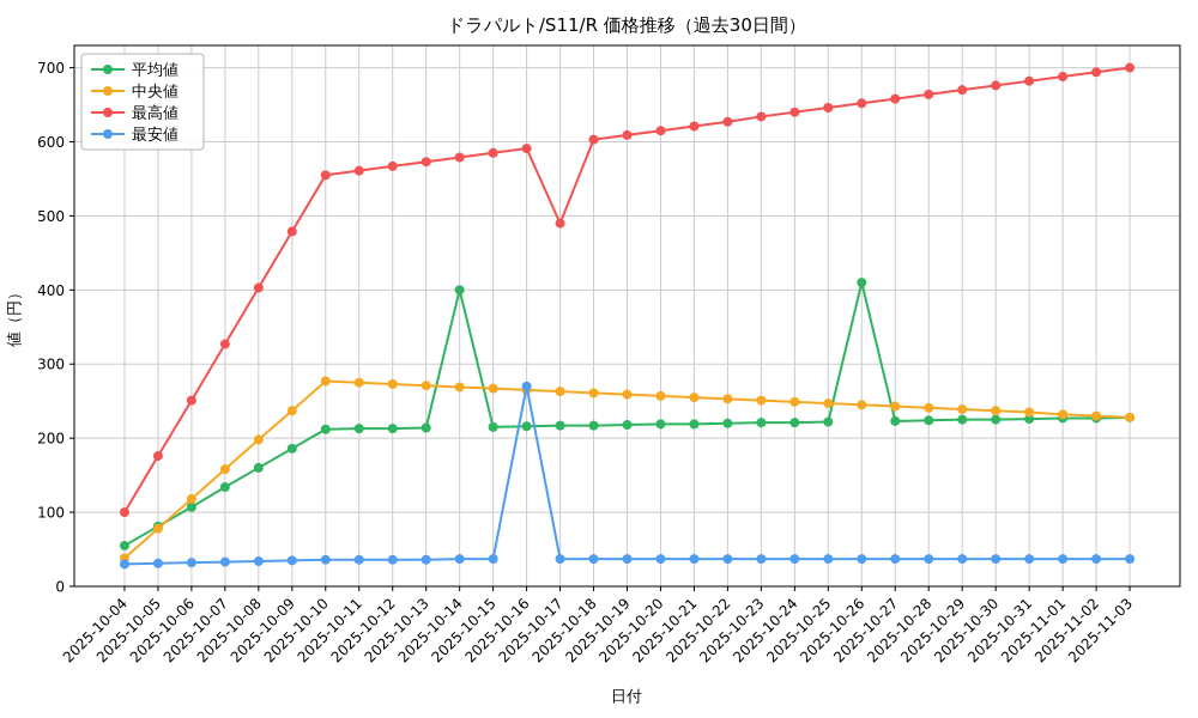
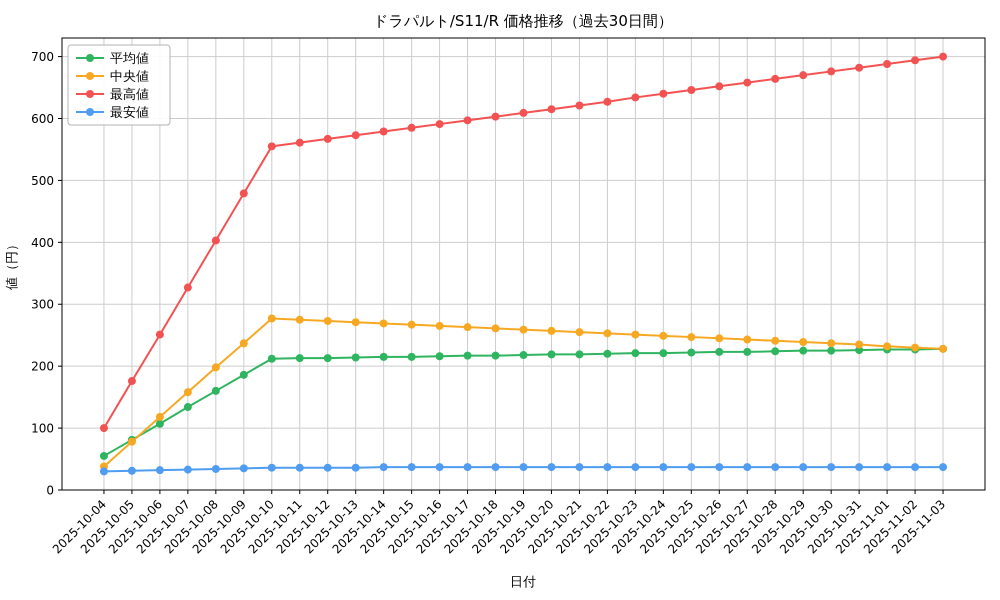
平均値/2025-10-14: 400 -> 220
最安値/2025-10-16: 270 -> 40
最高値/2025-10-17: 490 -> 600
平均値/2025-10-26: 410 -> 220
